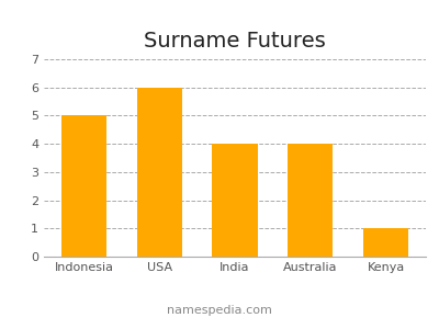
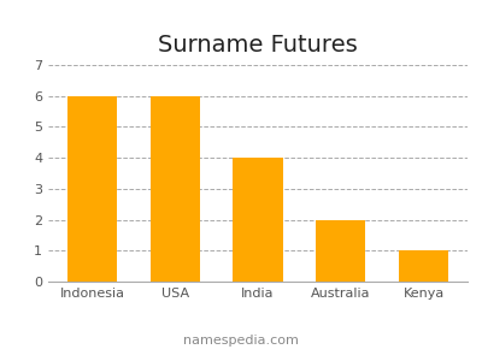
Indonesia: 5 -> 6
Australia: 4 -> 2
